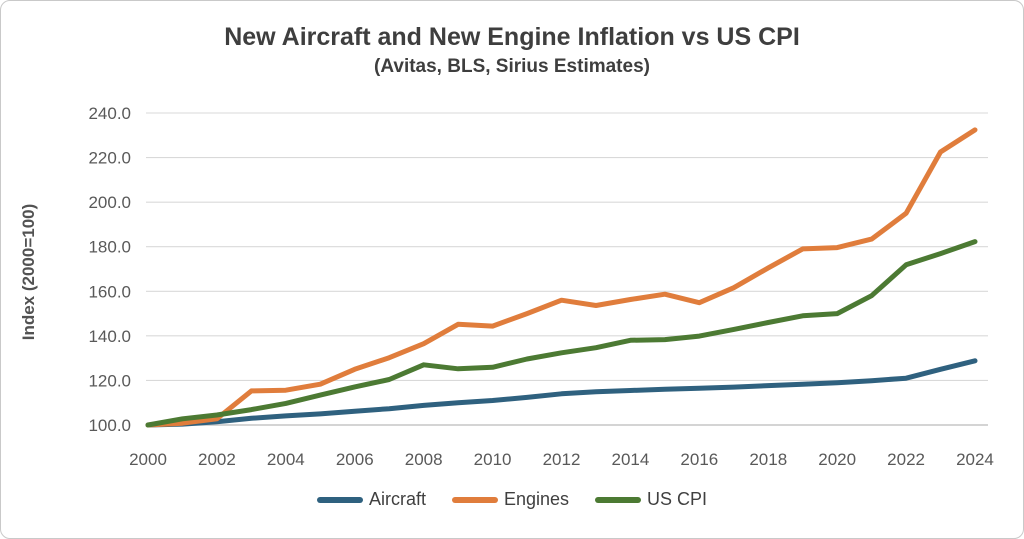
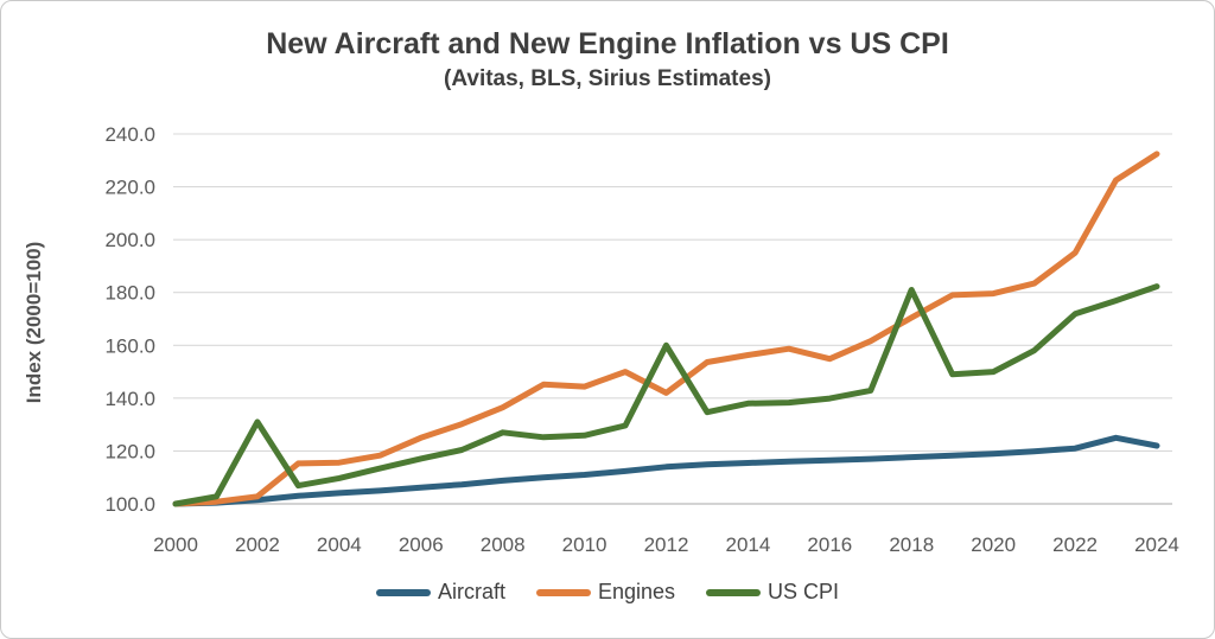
US CPI/2002: 104 -> 131
Engines/2012: 156 -> 142
US CPI/2012: 132 -> 160
US CPI/2018: 146 -> 181
Aircraft/2024: 129 -> 122
